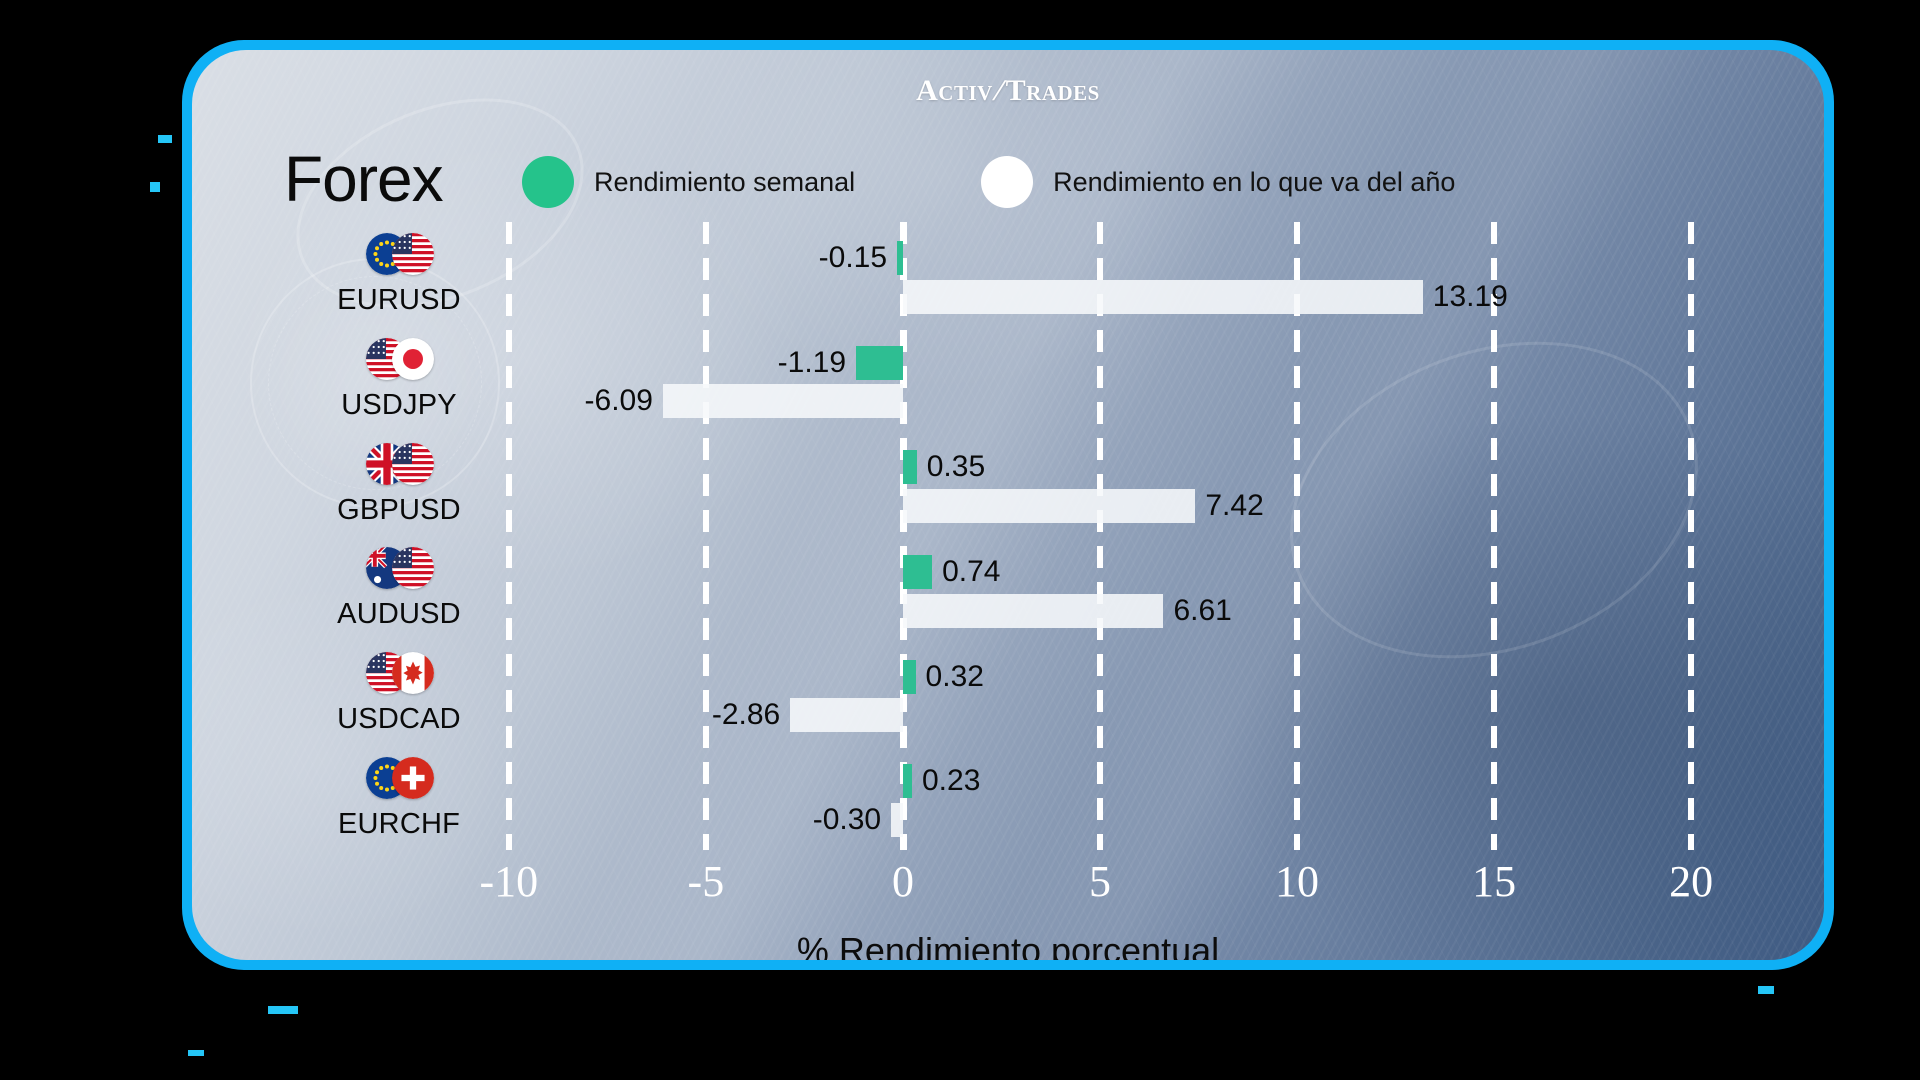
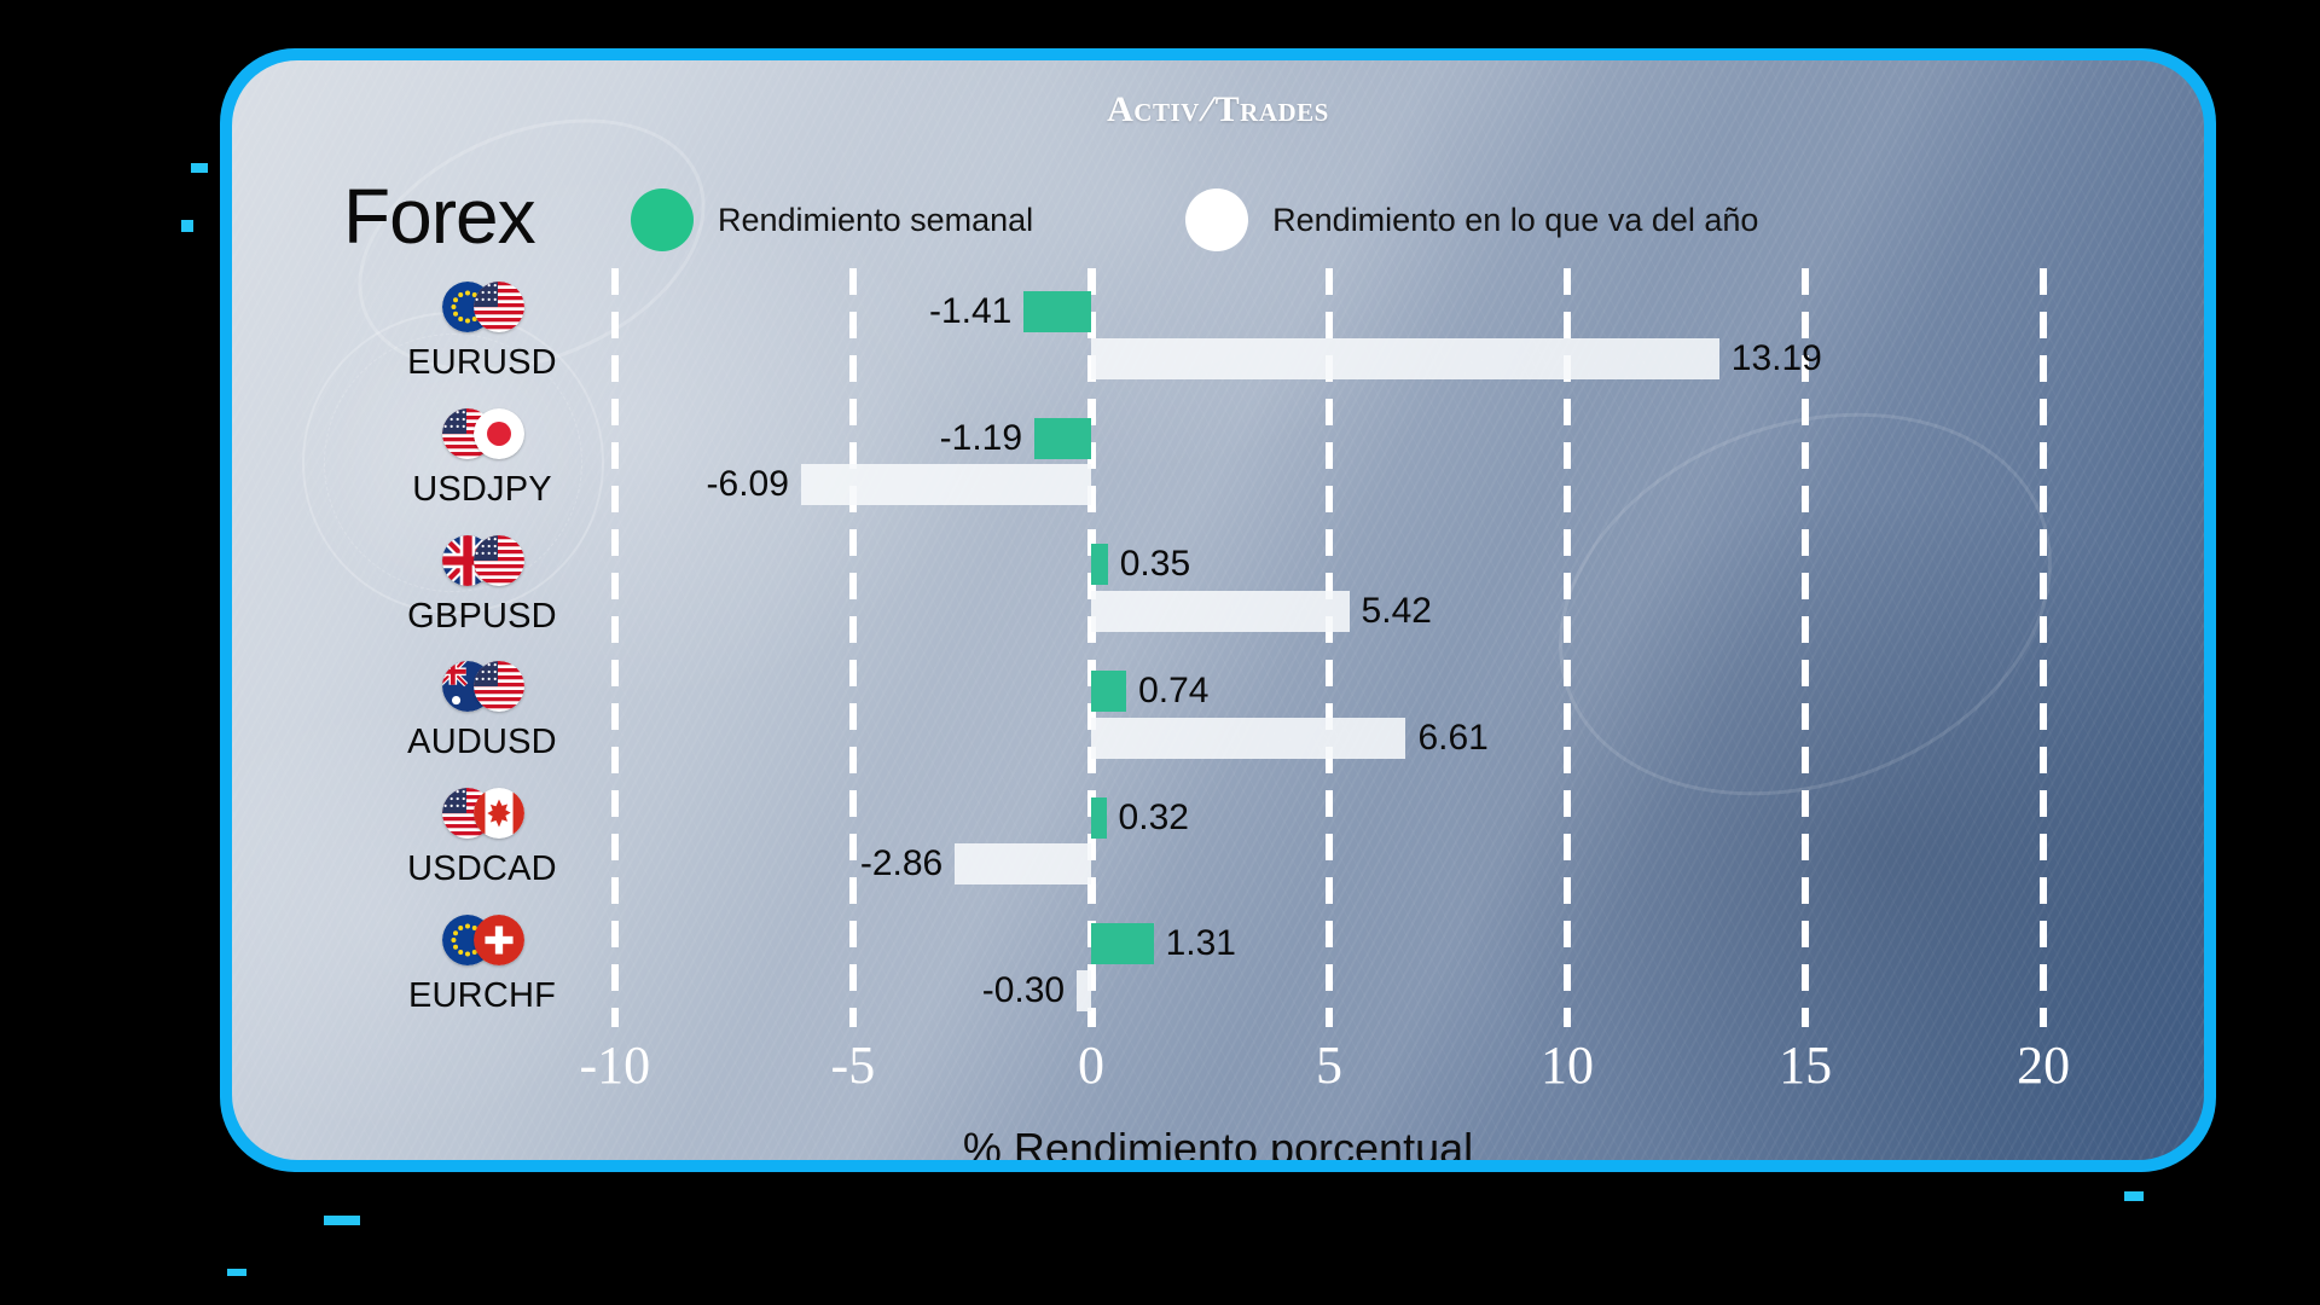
Rendimiento semanal/EURUSD: -0.15 -> -1.41
Rendimiento en lo que va del año/GBPUSD: 7.42 -> 5.42
Rendimiento semanal/EURCHF: 0.23 -> 1.31
